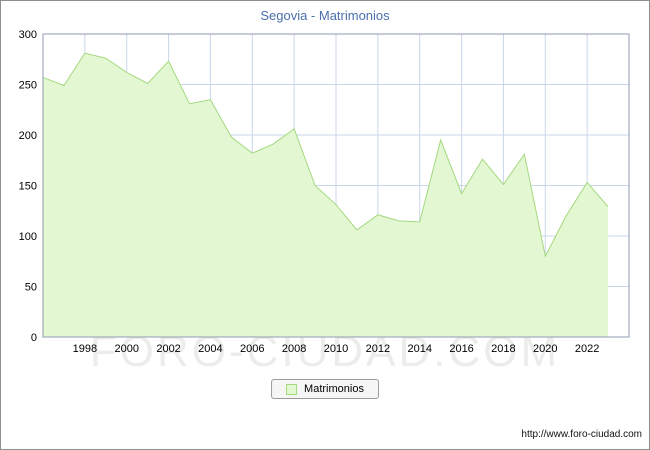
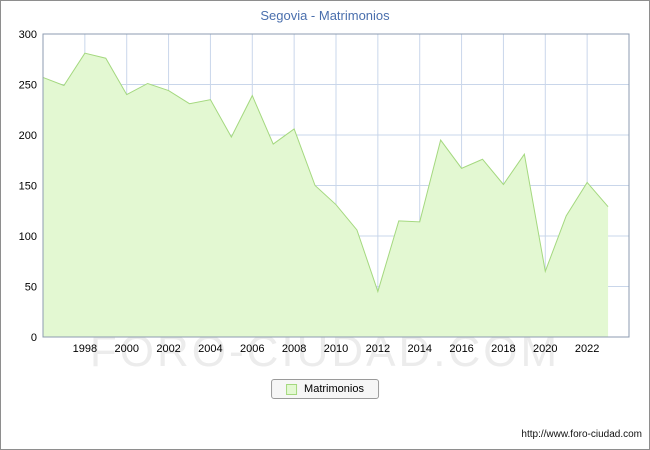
2000: 262 -> 240
2002: 273 -> 244
2006: 182 -> 239
2012: 121 -> 45
2016: 142 -> 167
2020: 80 -> 65
